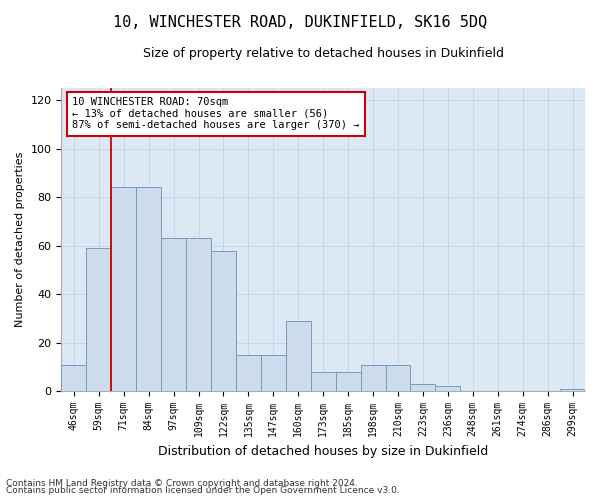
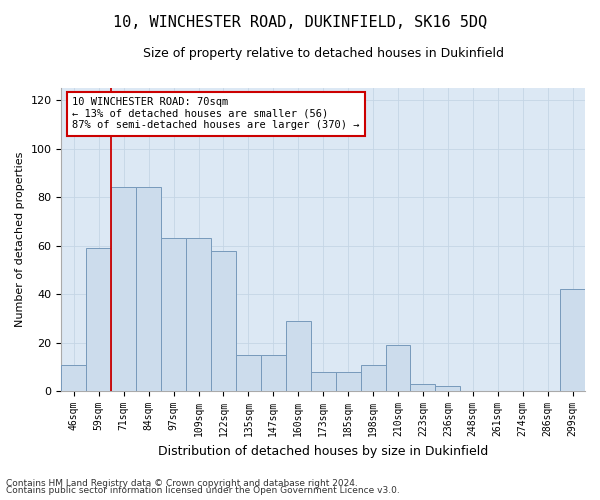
210sqm: 11 -> 19
299sqm: 1 -> 42
